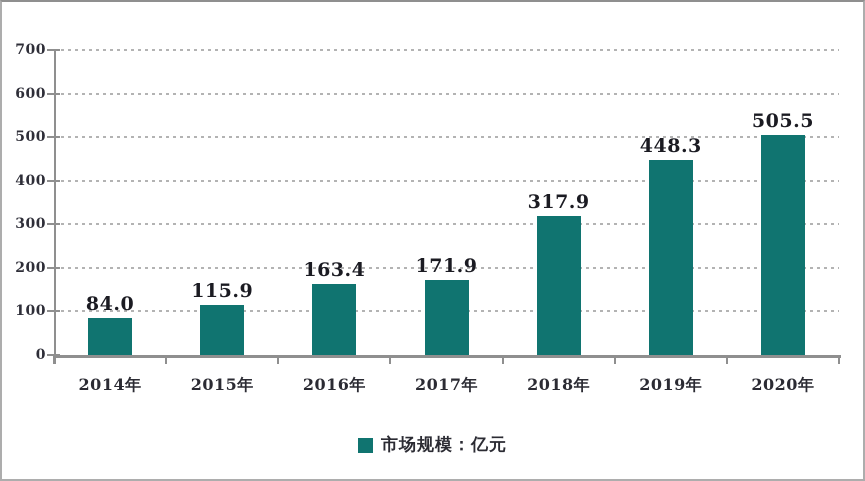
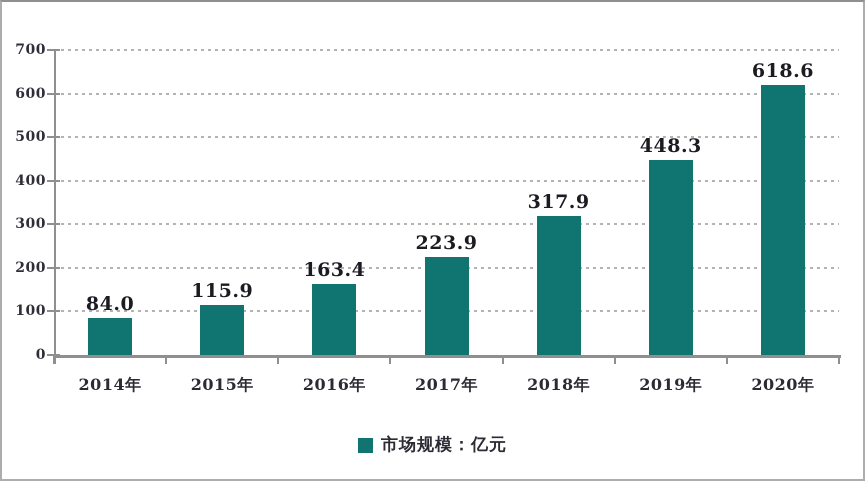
2017年: 171.9 -> 223.9
2020年: 505.5 -> 618.6
